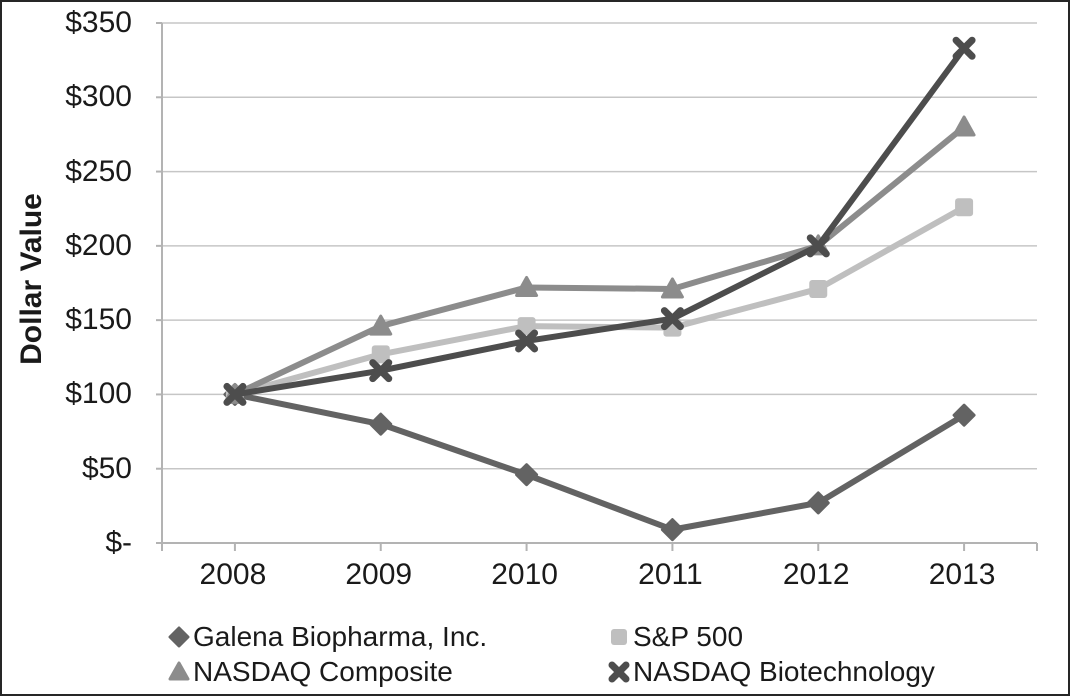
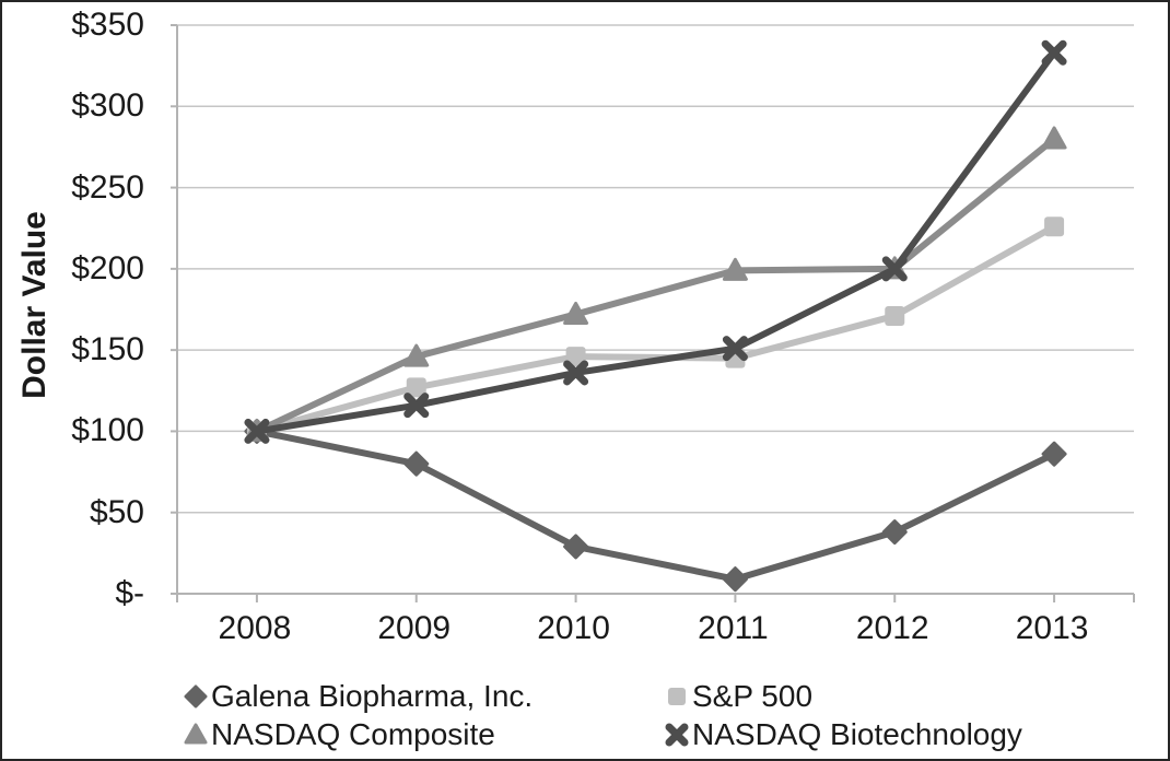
Galena Biopharma, Inc./2010: $46 -> $29
NASDAQ Composite/2011: $171 -> $199
Galena Biopharma, Inc./2012: $27 -> $38
